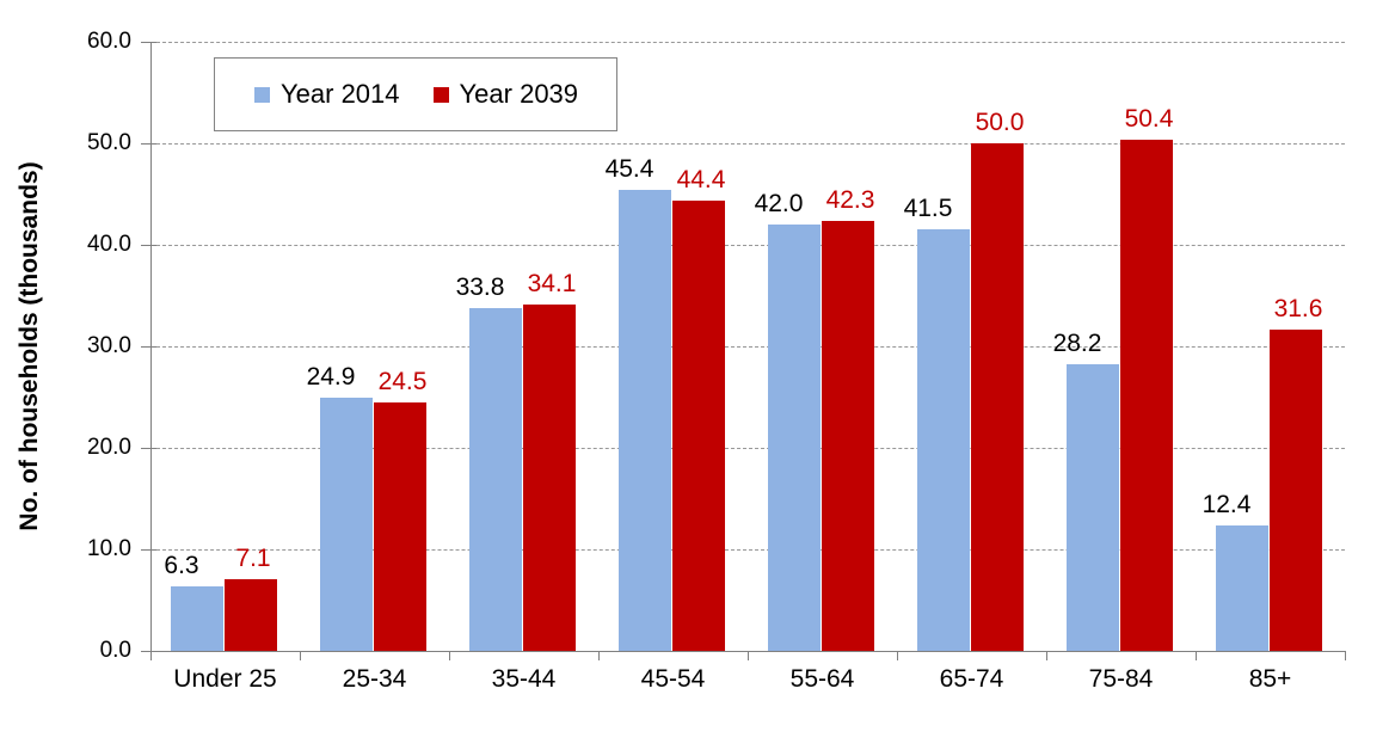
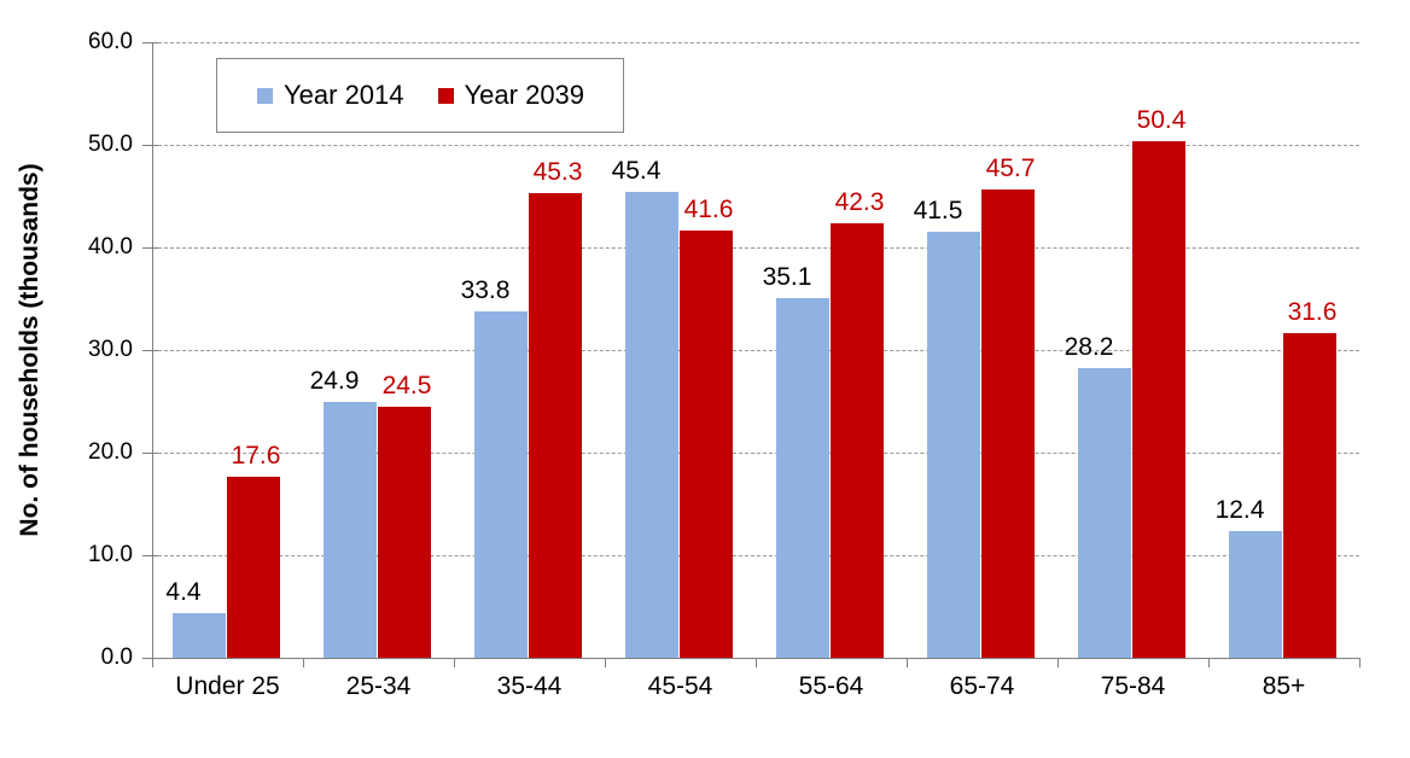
Year 2014/Under 25: 6.3 -> 4.4
Year 2039/Under 25: 7.1 -> 17.6
Year 2039/35-44: 34.1 -> 45.3
Year 2039/45-54: 44.4 -> 41.6
Year 2014/55-64: 42.0 -> 35.1
Year 2039/65-74: 50.0 -> 45.7
